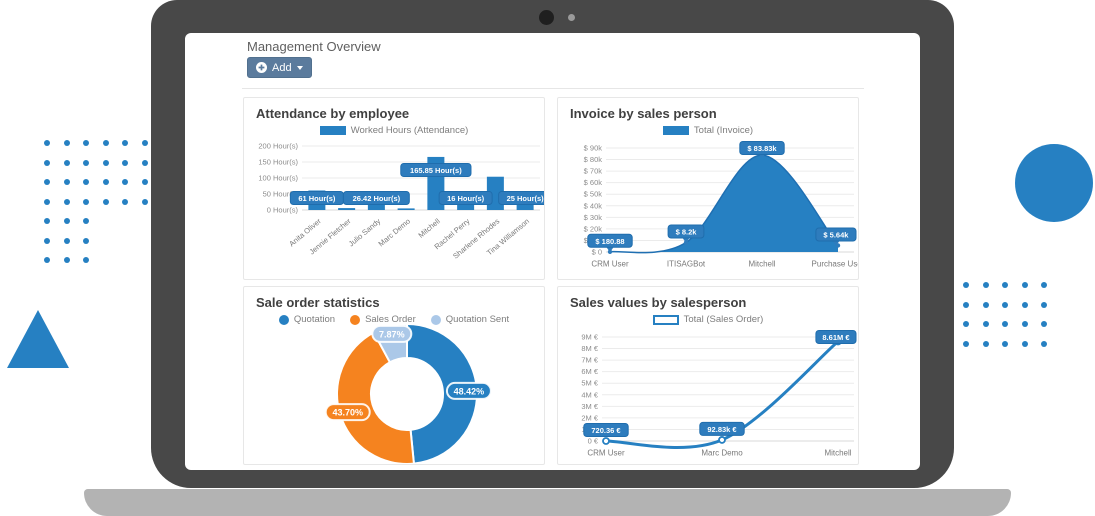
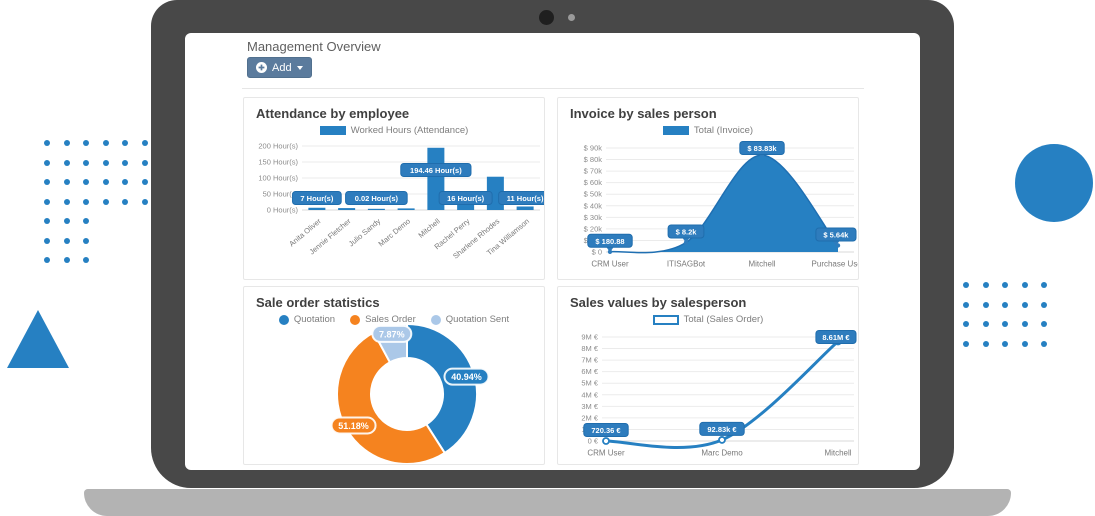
Attendance by employee/Anita Oliver: 61 -> 7
Attendance by employee/Julio Sandy: 26.42 -> 0.02
Attendance by employee/Mitchell: 165.85 -> 194.46
Attendance by employee/Tina Williamson: 25 -> 11
Sale order statistics/Quotation: 48.42% -> 40.94%
Sale order statistics/Sales Order: 43.70% -> 51.18%
